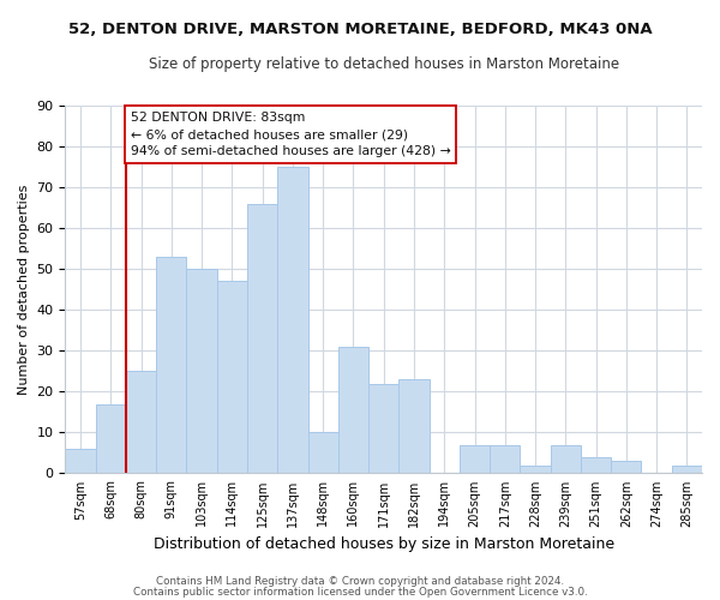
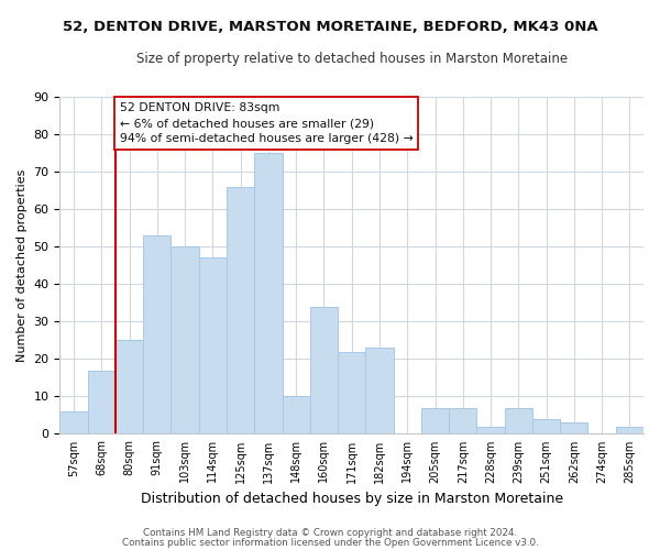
160sqm: 31 -> 34
